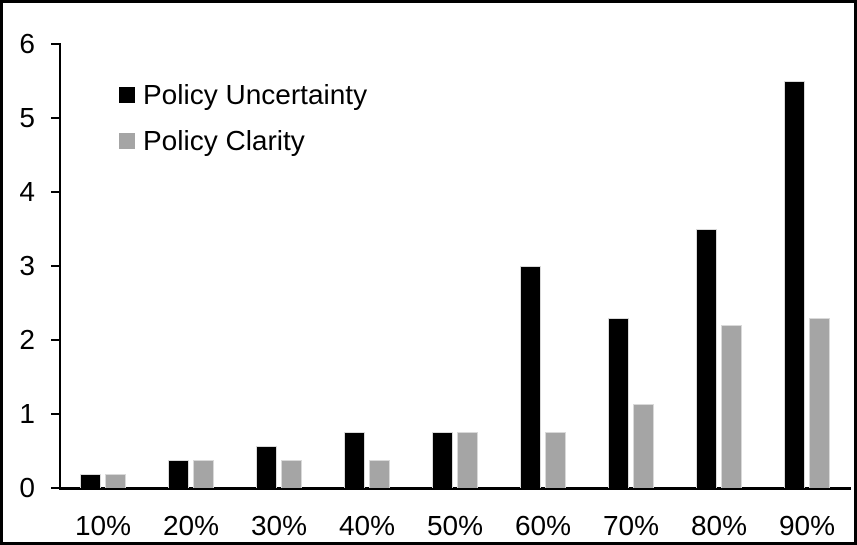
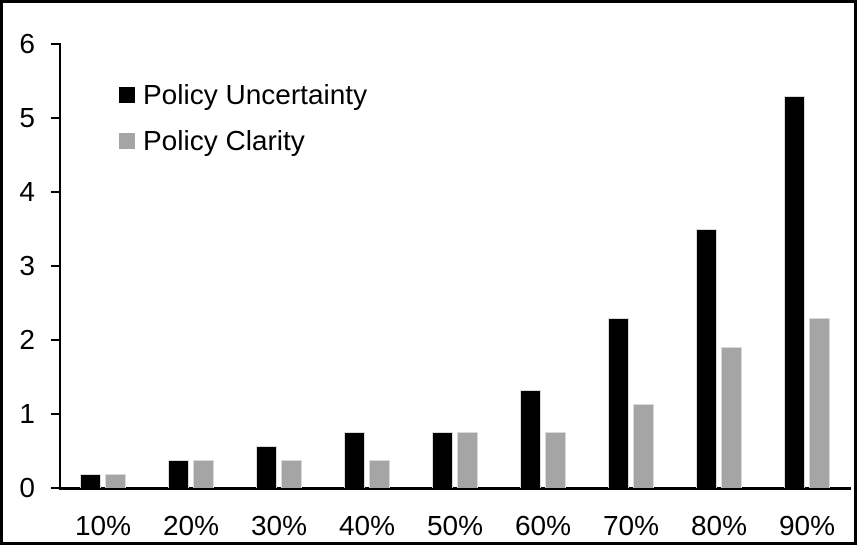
Policy Uncertainty/60%: 3.0 -> 1.3
Policy Clarity/80%: 2.2 -> 1.9
Policy Uncertainty/90%: 5.5 -> 5.3
